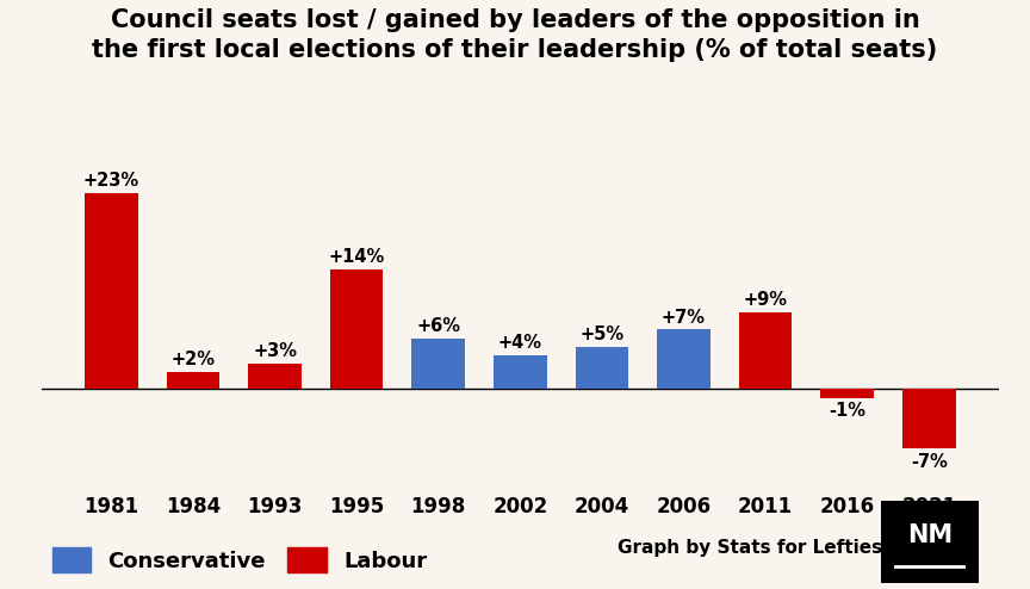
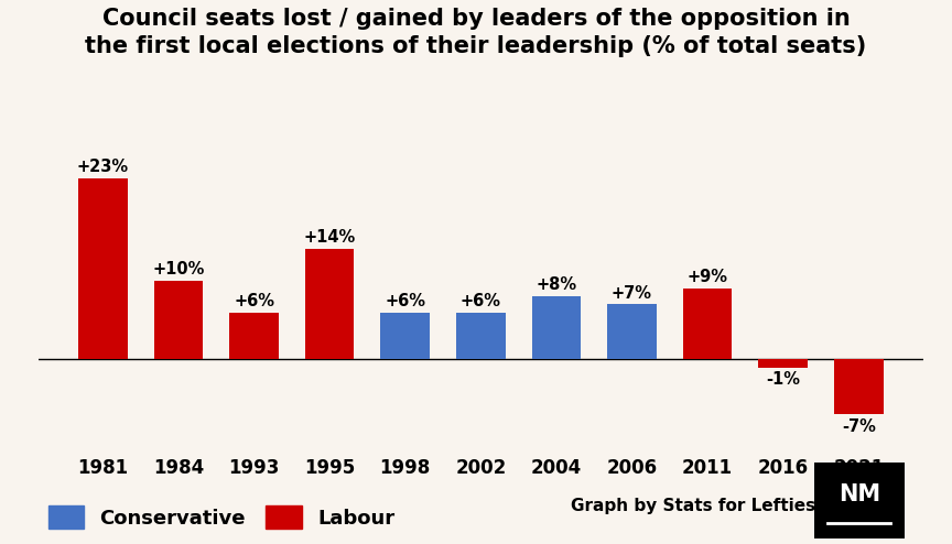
1984: +2% -> +10%
1993: +3% -> +6%
2002: +4% -> +6%
2004: +5% -> +8%
